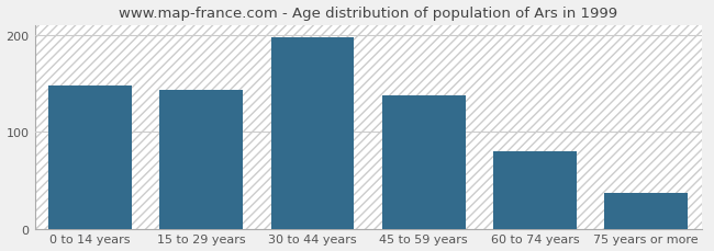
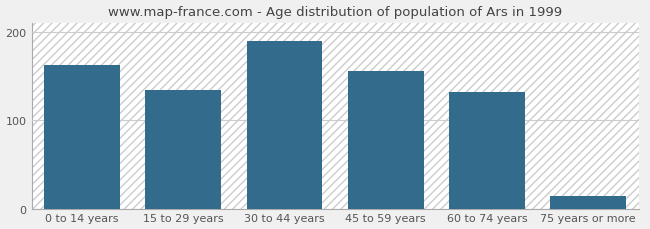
0 to 14 years: 148 -> 162
15 to 29 years: 143 -> 134
30 to 44 years: 197 -> 190
45 to 59 years: 138 -> 156
60 to 74 years: 80 -> 132
75 years or more: 37 -> 14
